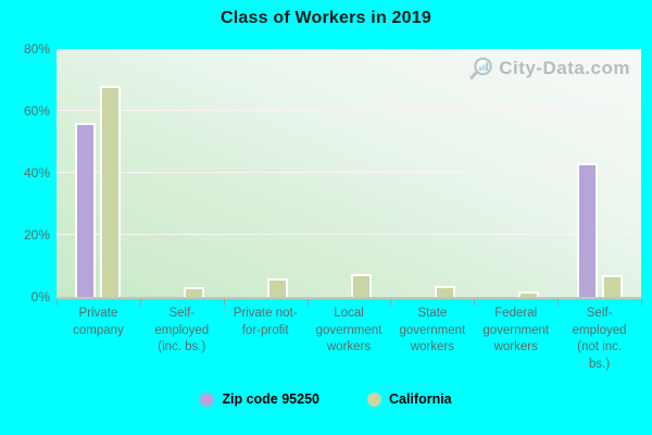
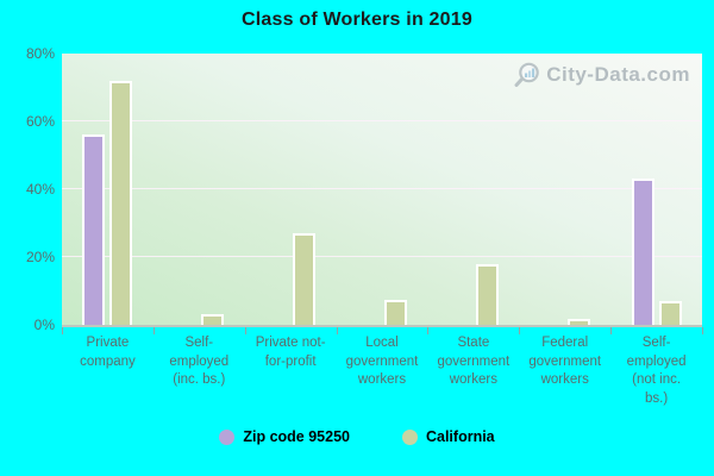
California/Private company: 68% -> 72%
California/Private not-for-profit: 6% -> 27%
California/State government workers: 4% -> 18%
